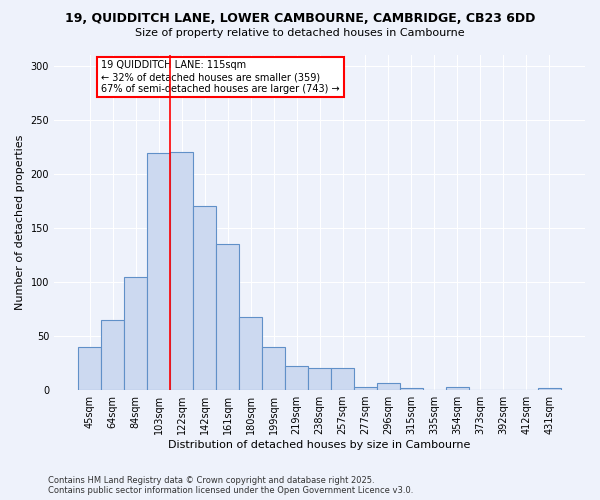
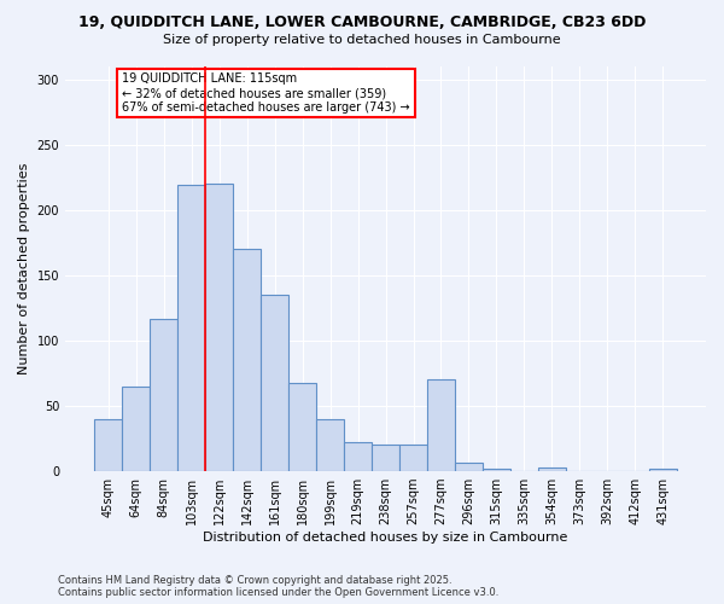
84sqm: 105 -> 117
277sqm: 3 -> 70
